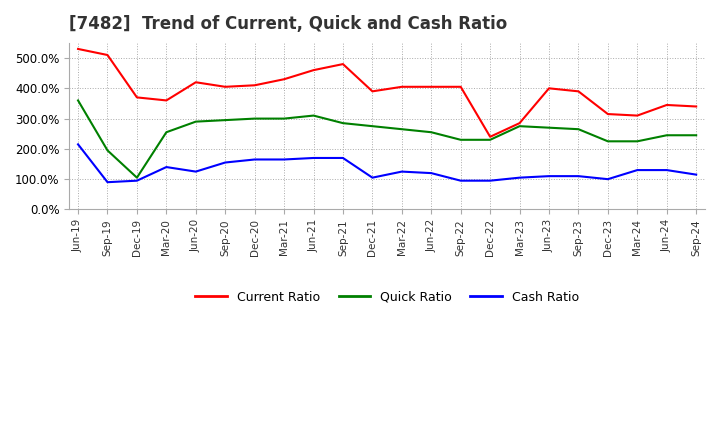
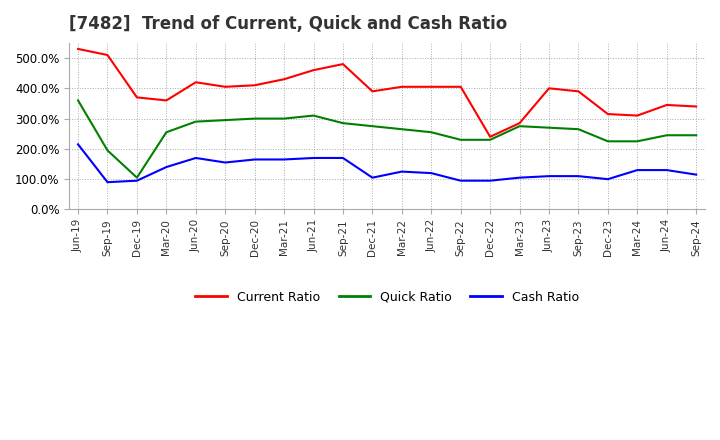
Cash Ratio/Jun-20: 125% -> 170%
